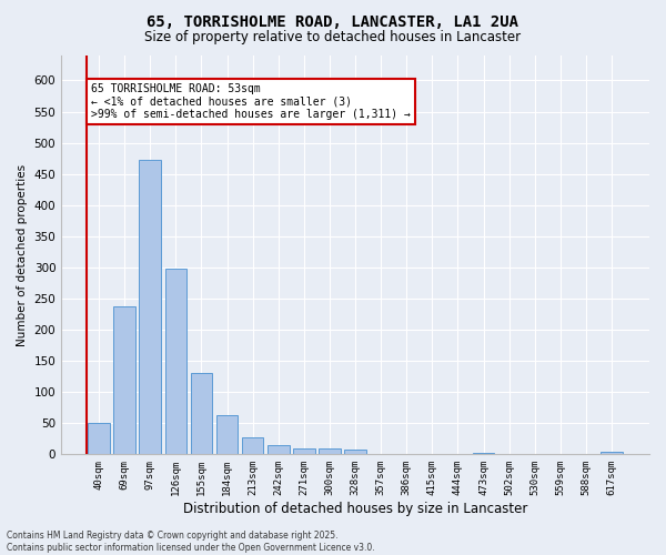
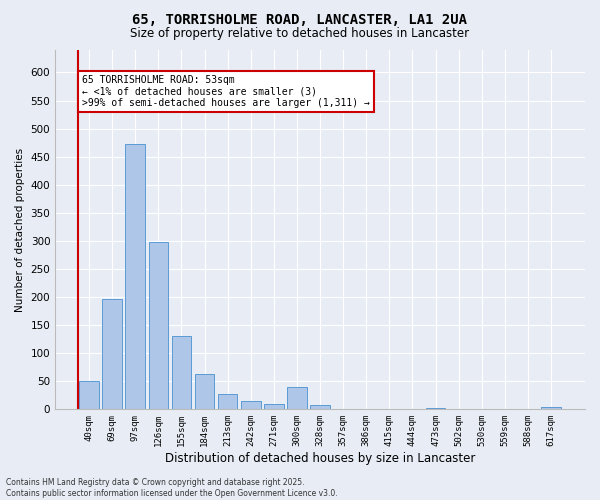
69sqm: 238 -> 196
300sqm: 10 -> 40
